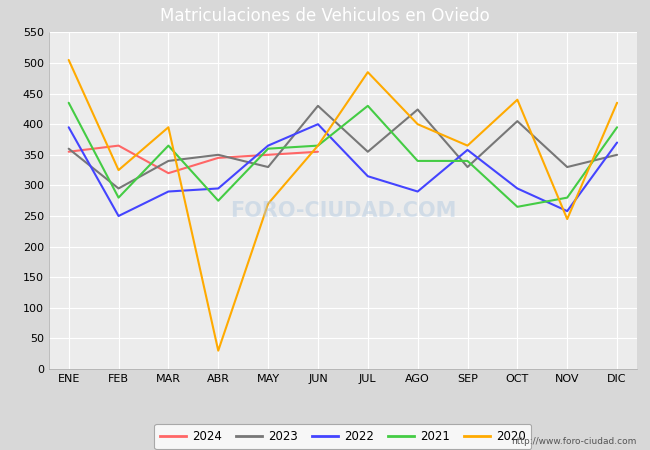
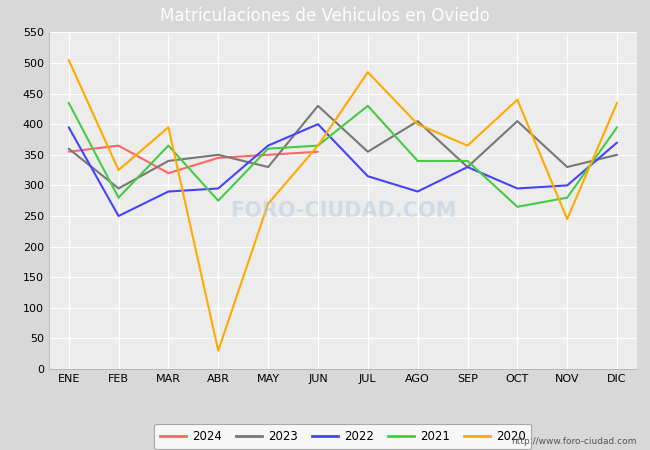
2023/AGO: 424 -> 405
2022/SEP: 358 -> 330
2022/NOV: 258 -> 300
